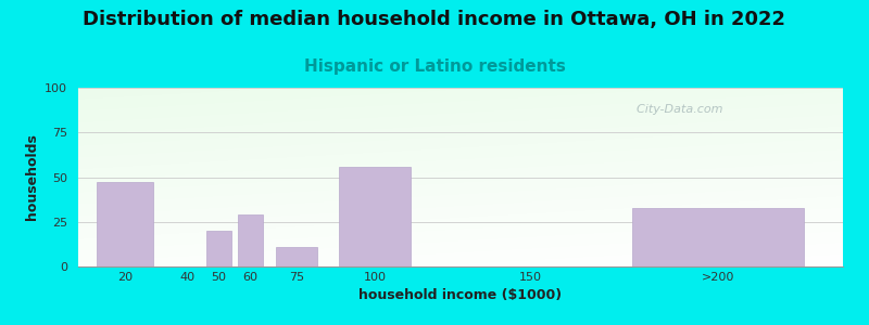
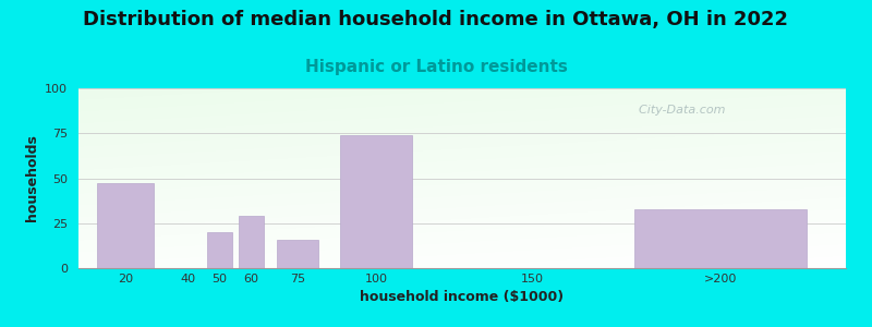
75: 11 -> 16
100: 56 -> 74
